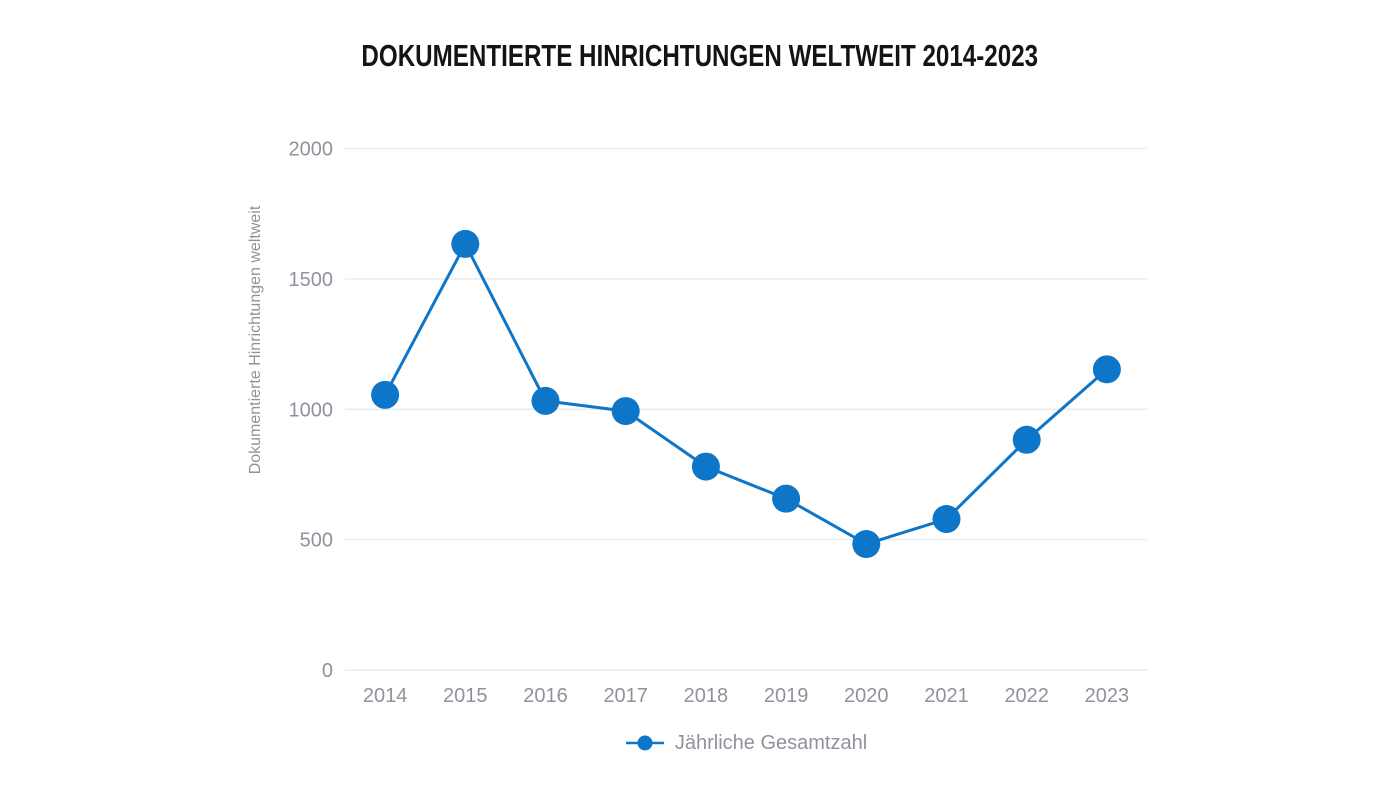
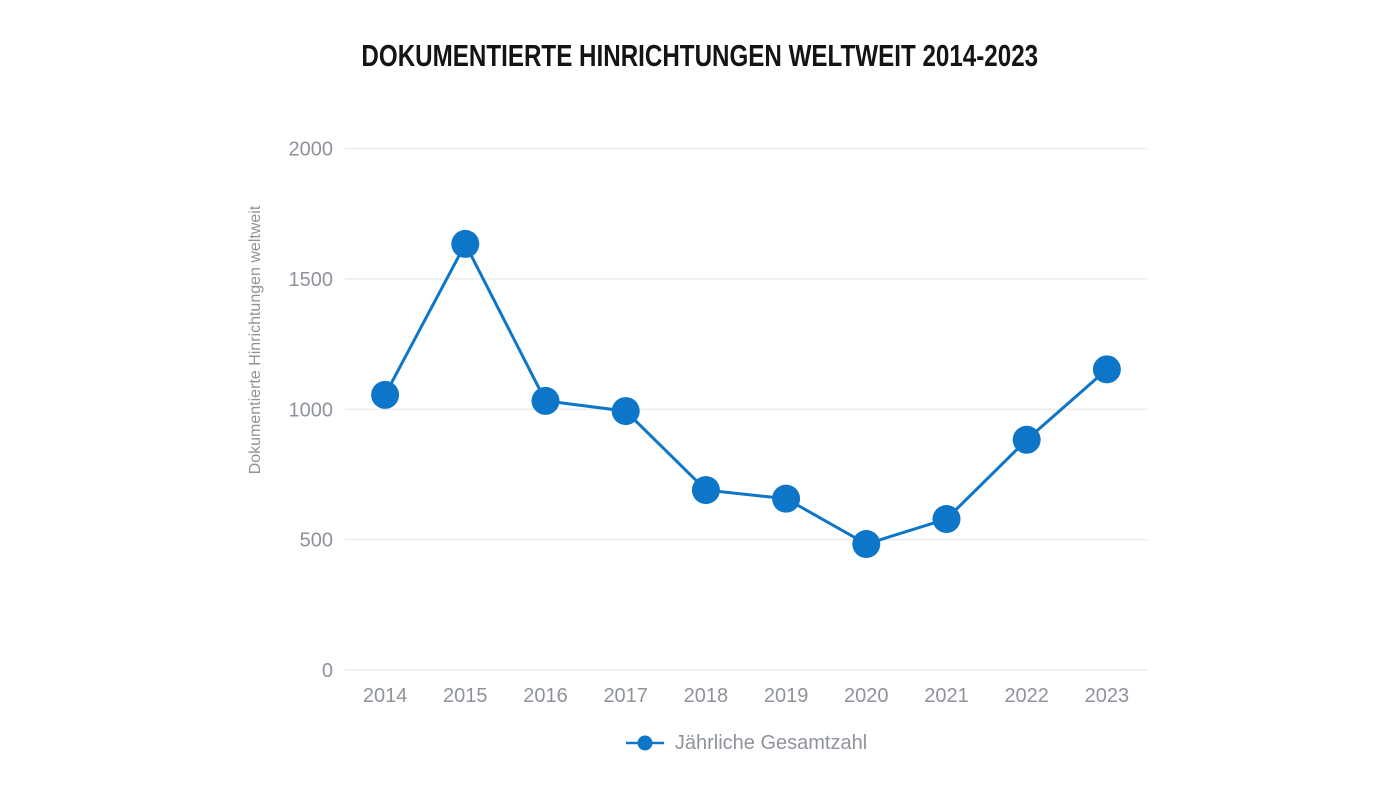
2018: 780 -> 690
